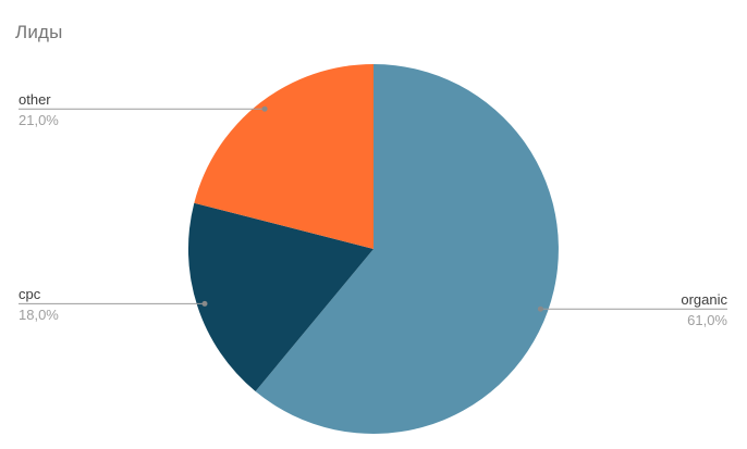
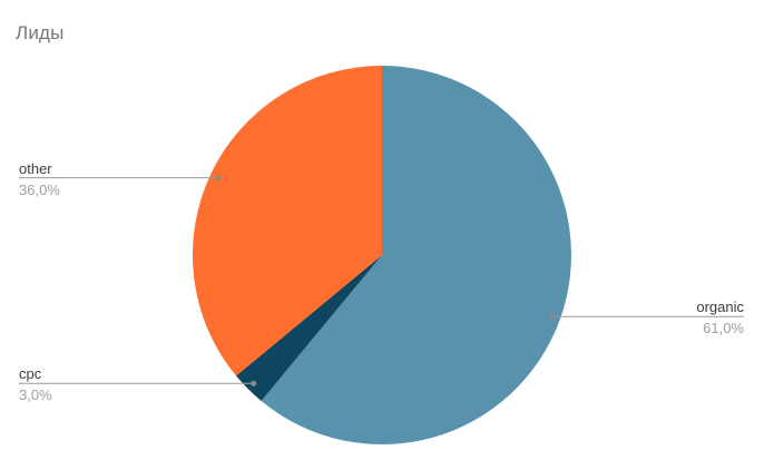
cpc: 18,0% -> 3,0%
other: 21,0% -> 36,0%
